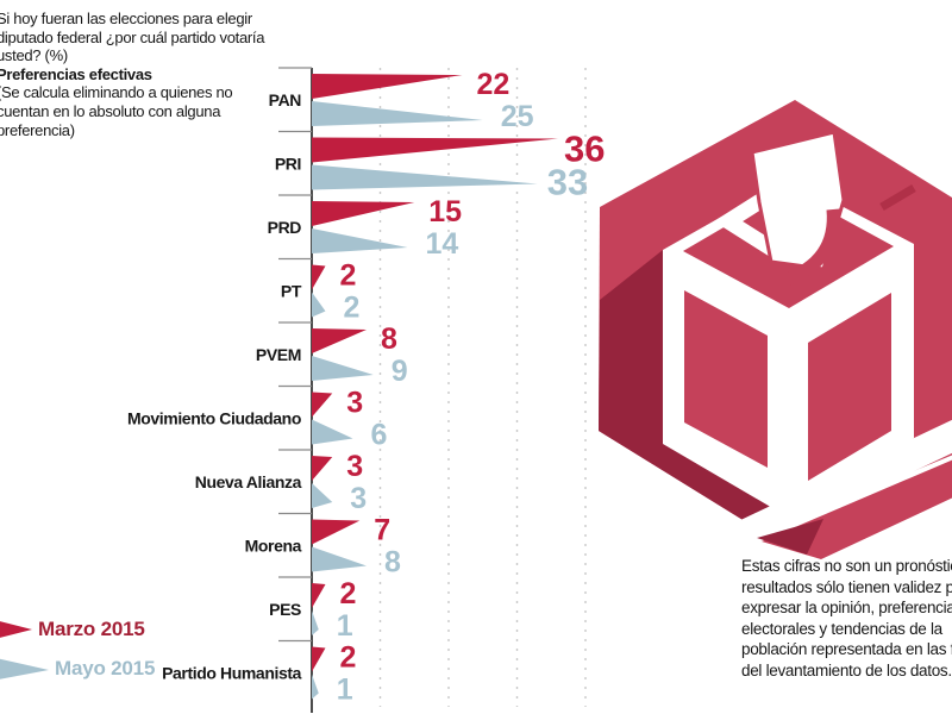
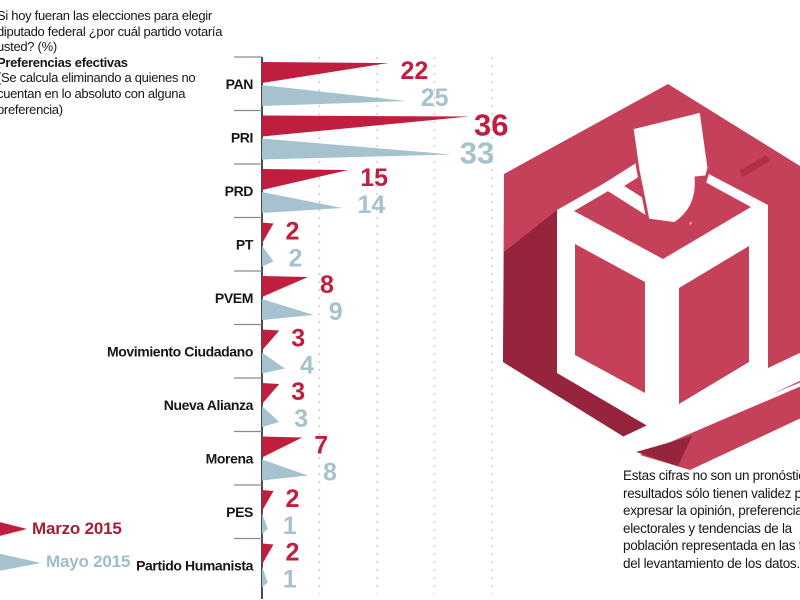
Mayo 2015/Movimiento Ciudadano: 6 -> 4
